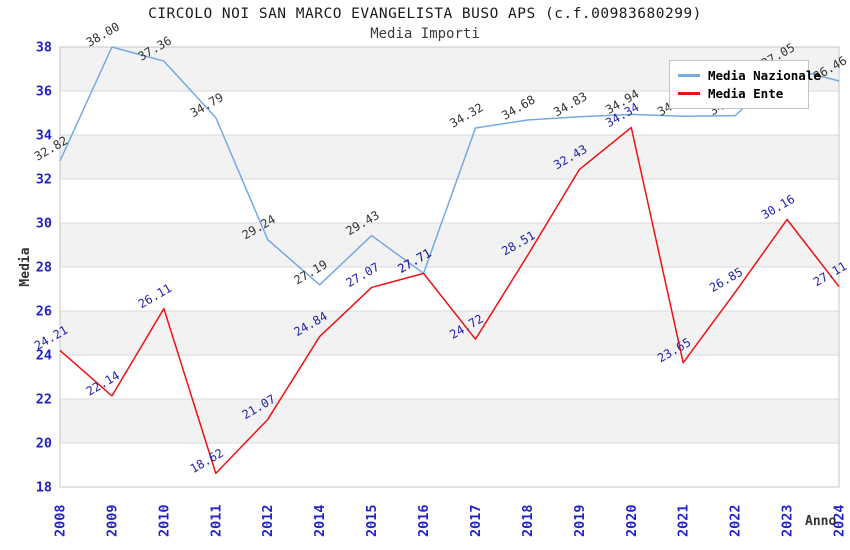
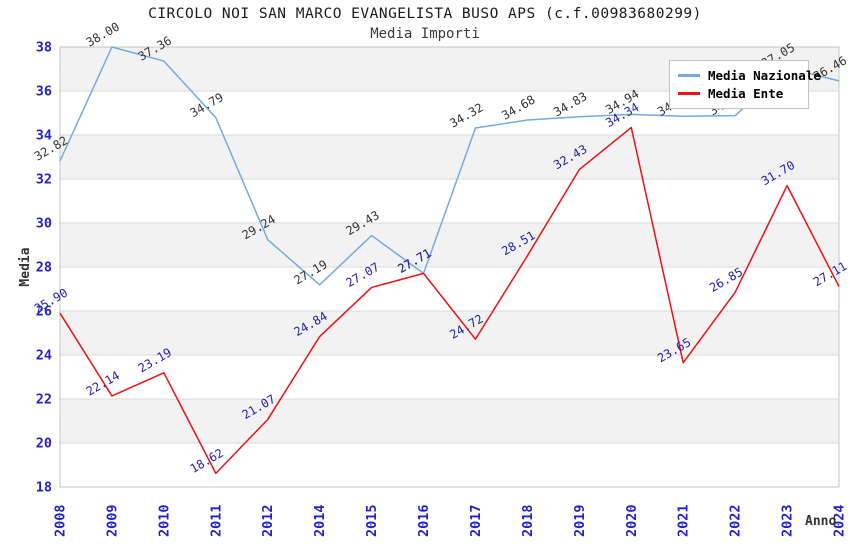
Media Ente/2008: 24.21 -> 25.90
Media Ente/2010: 26.11 -> 23.19
Media Ente/2023: 30.16 -> 31.70
